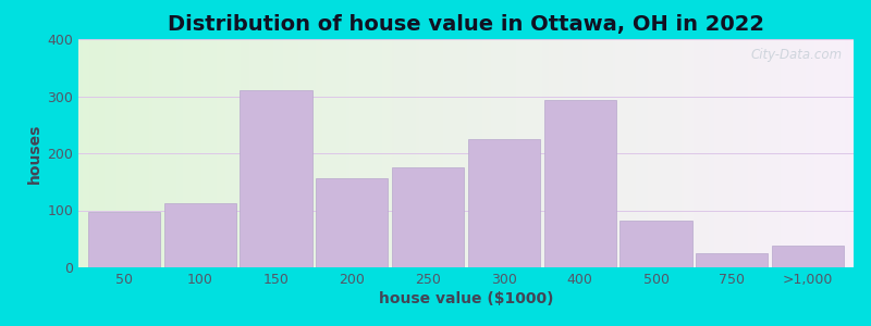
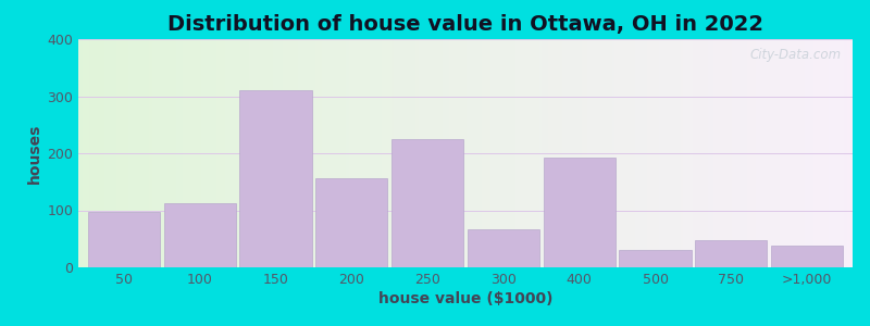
250: 176 -> 224
300: 224 -> 67
400: 294 -> 193
500: 82 -> 30
750: 24 -> 48
